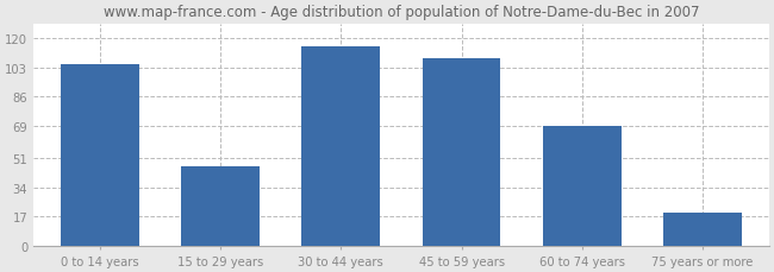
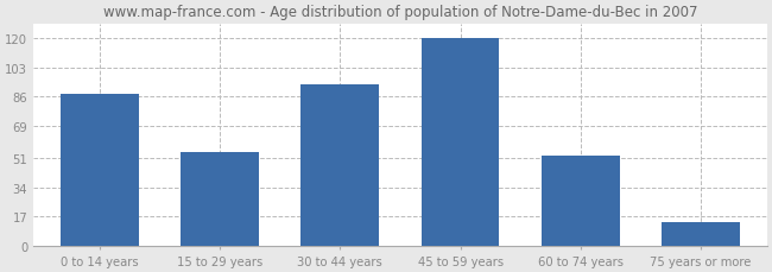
0 to 14 years: 105 -> 88
15 to 29 years: 46 -> 54
30 to 44 years: 115 -> 93
45 to 59 years: 108 -> 120
60 to 74 years: 69 -> 52
75 years or more: 19 -> 14
